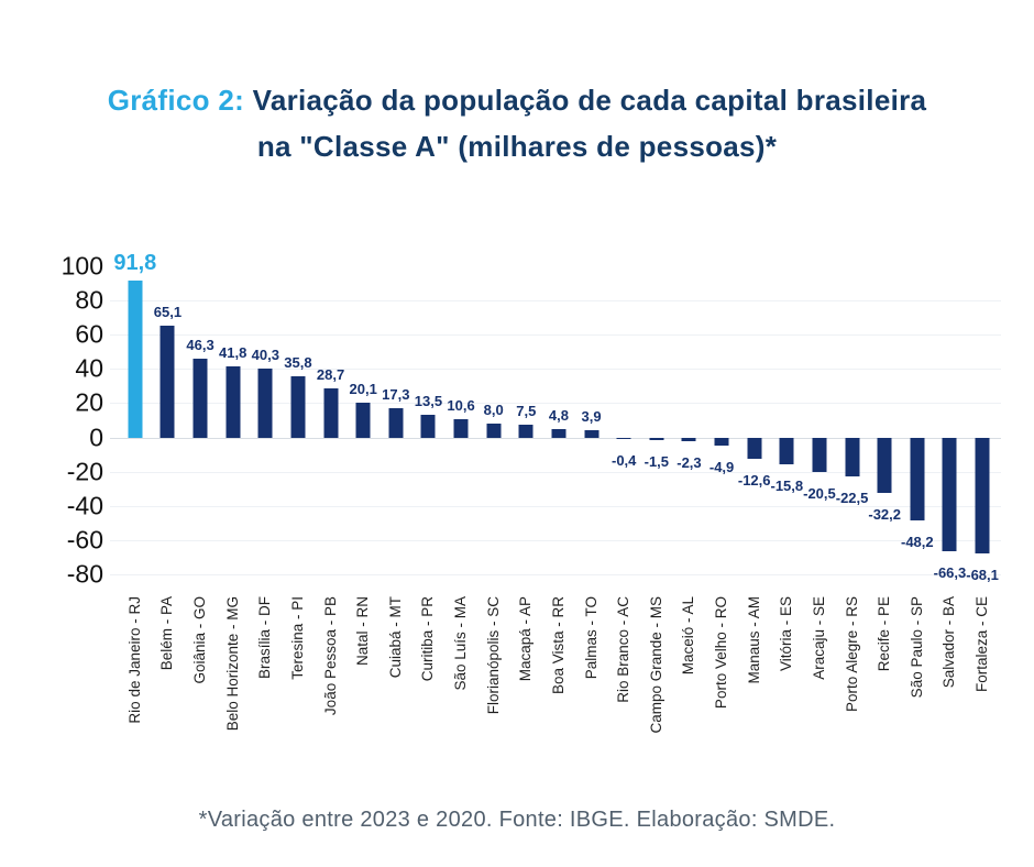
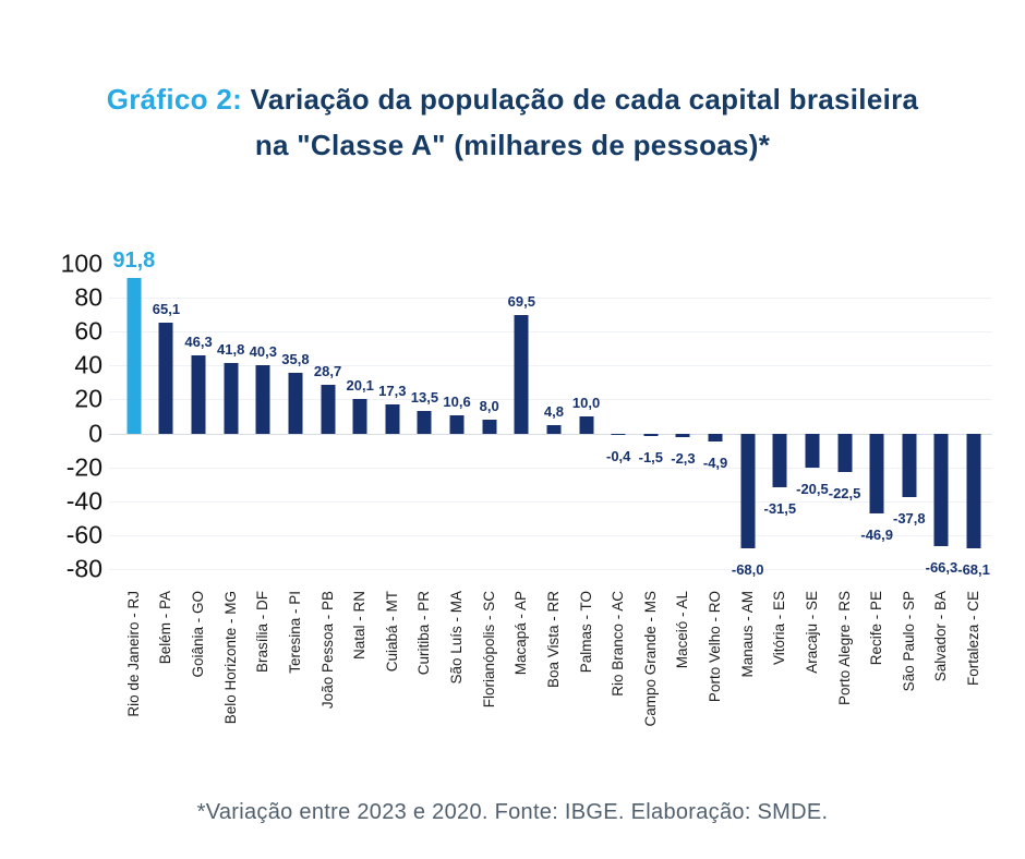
Macapá - AP: 7,5 -> 69,5
Palmas - TO: 3,9 -> 10,0
Manaus - AM: -12,6 -> -68,0
Vitória - ES: -15,8 -> -31,5
Recife - PE: -32,2 -> -46,9
São Paulo - SP: -48,2 -> -37,8
